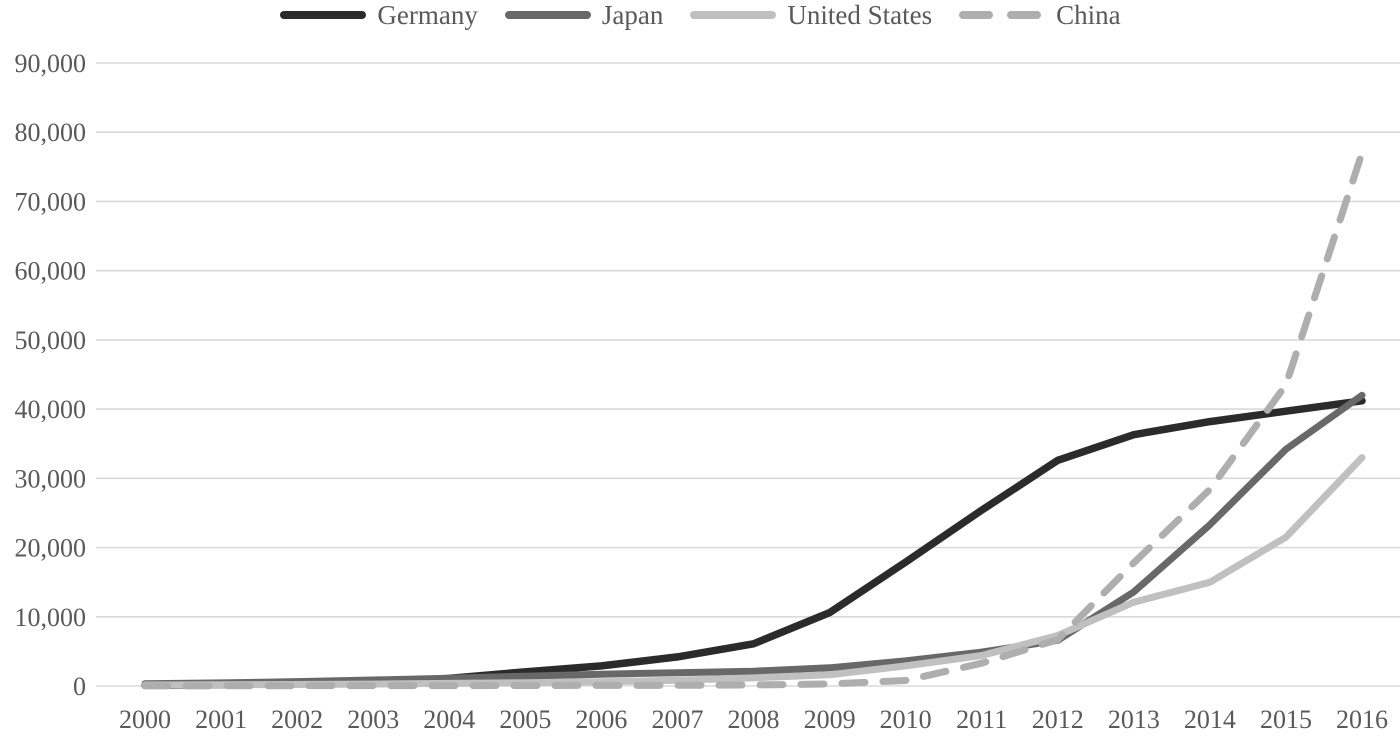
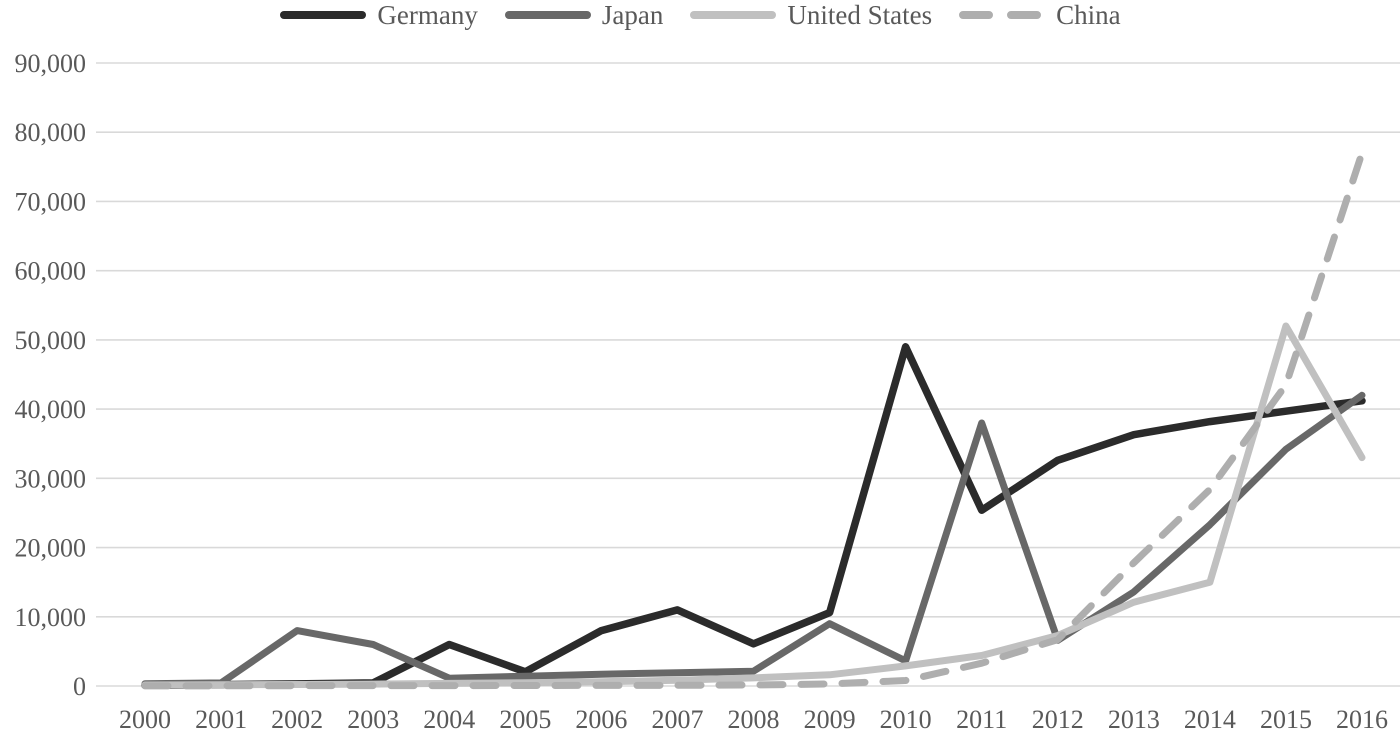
Japan/2002: 1000 -> 8000
Japan/2003: 1000 -> 6000
Germany/2004: 1000 -> 6000
Germany/2006: 3000 -> 8000
Germany/2007: 4000 -> 11000
Japan/2009: 3000 -> 9000
Germany/2010: 18000 -> 49000
Japan/2011: 5000 -> 38000
United States/2015: 22000 -> 52000
